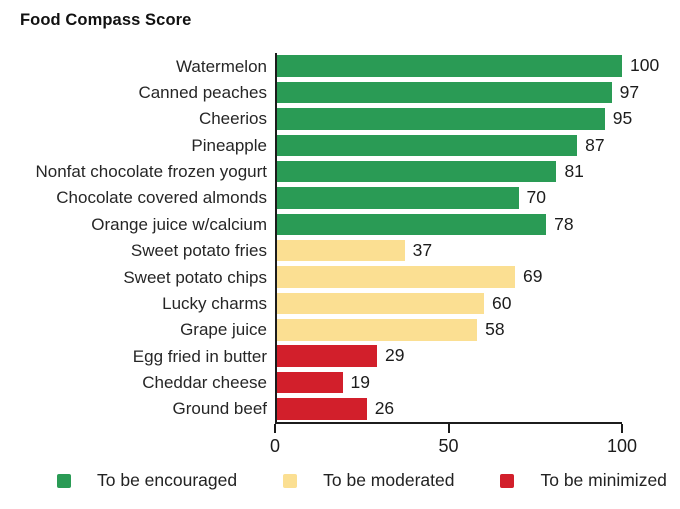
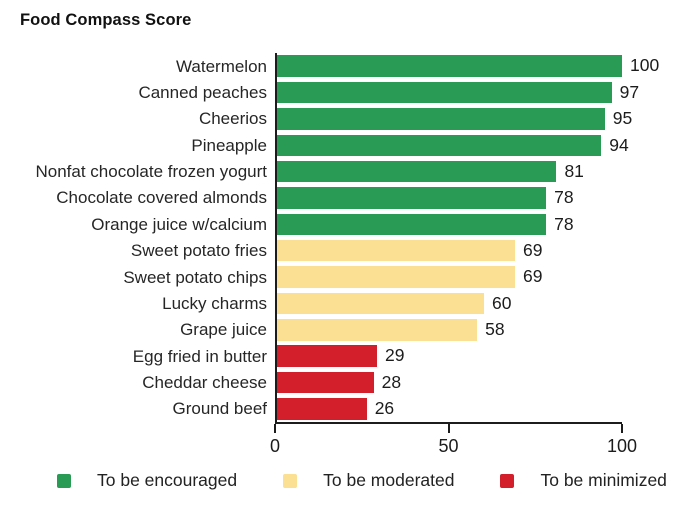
Pineapple: 87 -> 94
Chocolate covered almonds: 70 -> 78
Sweet potato fries: 37 -> 69
Cheddar cheese: 19 -> 28
